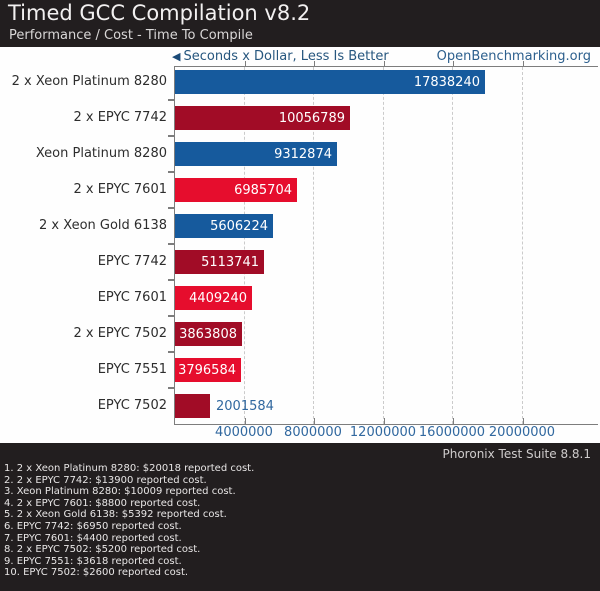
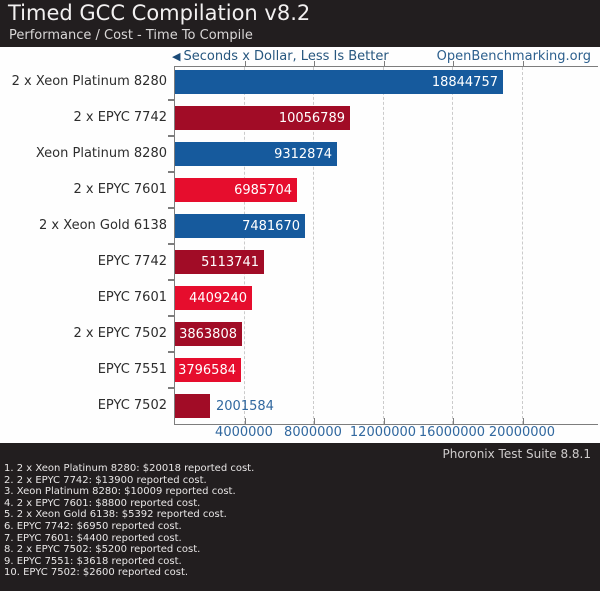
2 x Xeon Platinum 8280: 17838240 -> 18844757
2 x Xeon Gold 6138: 5606224 -> 7481670
